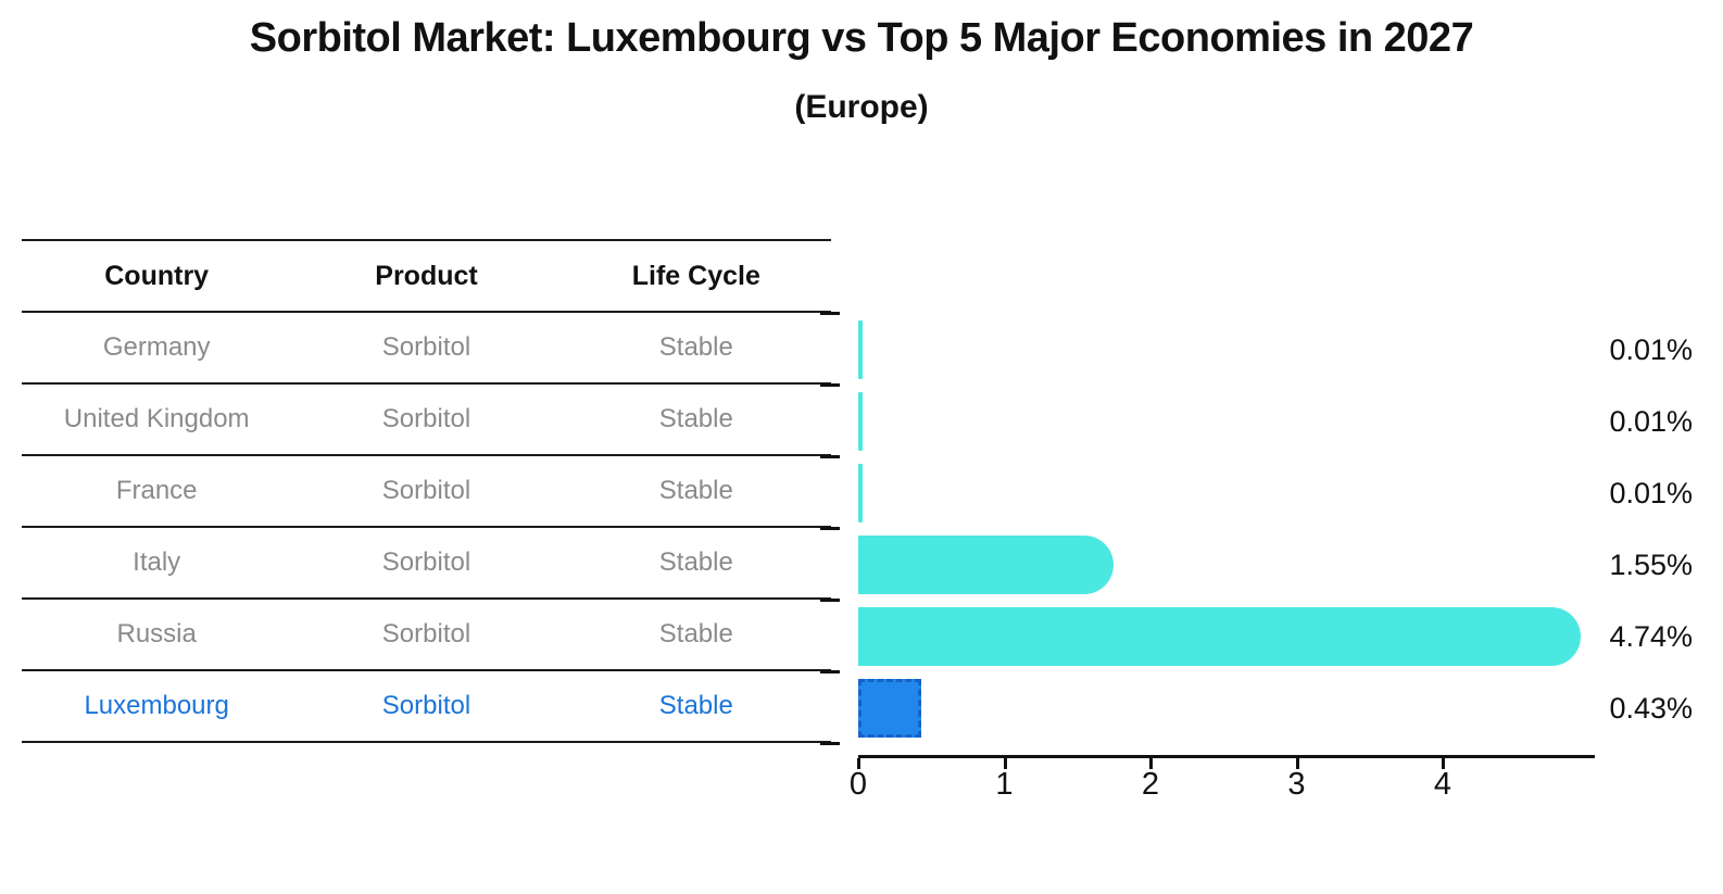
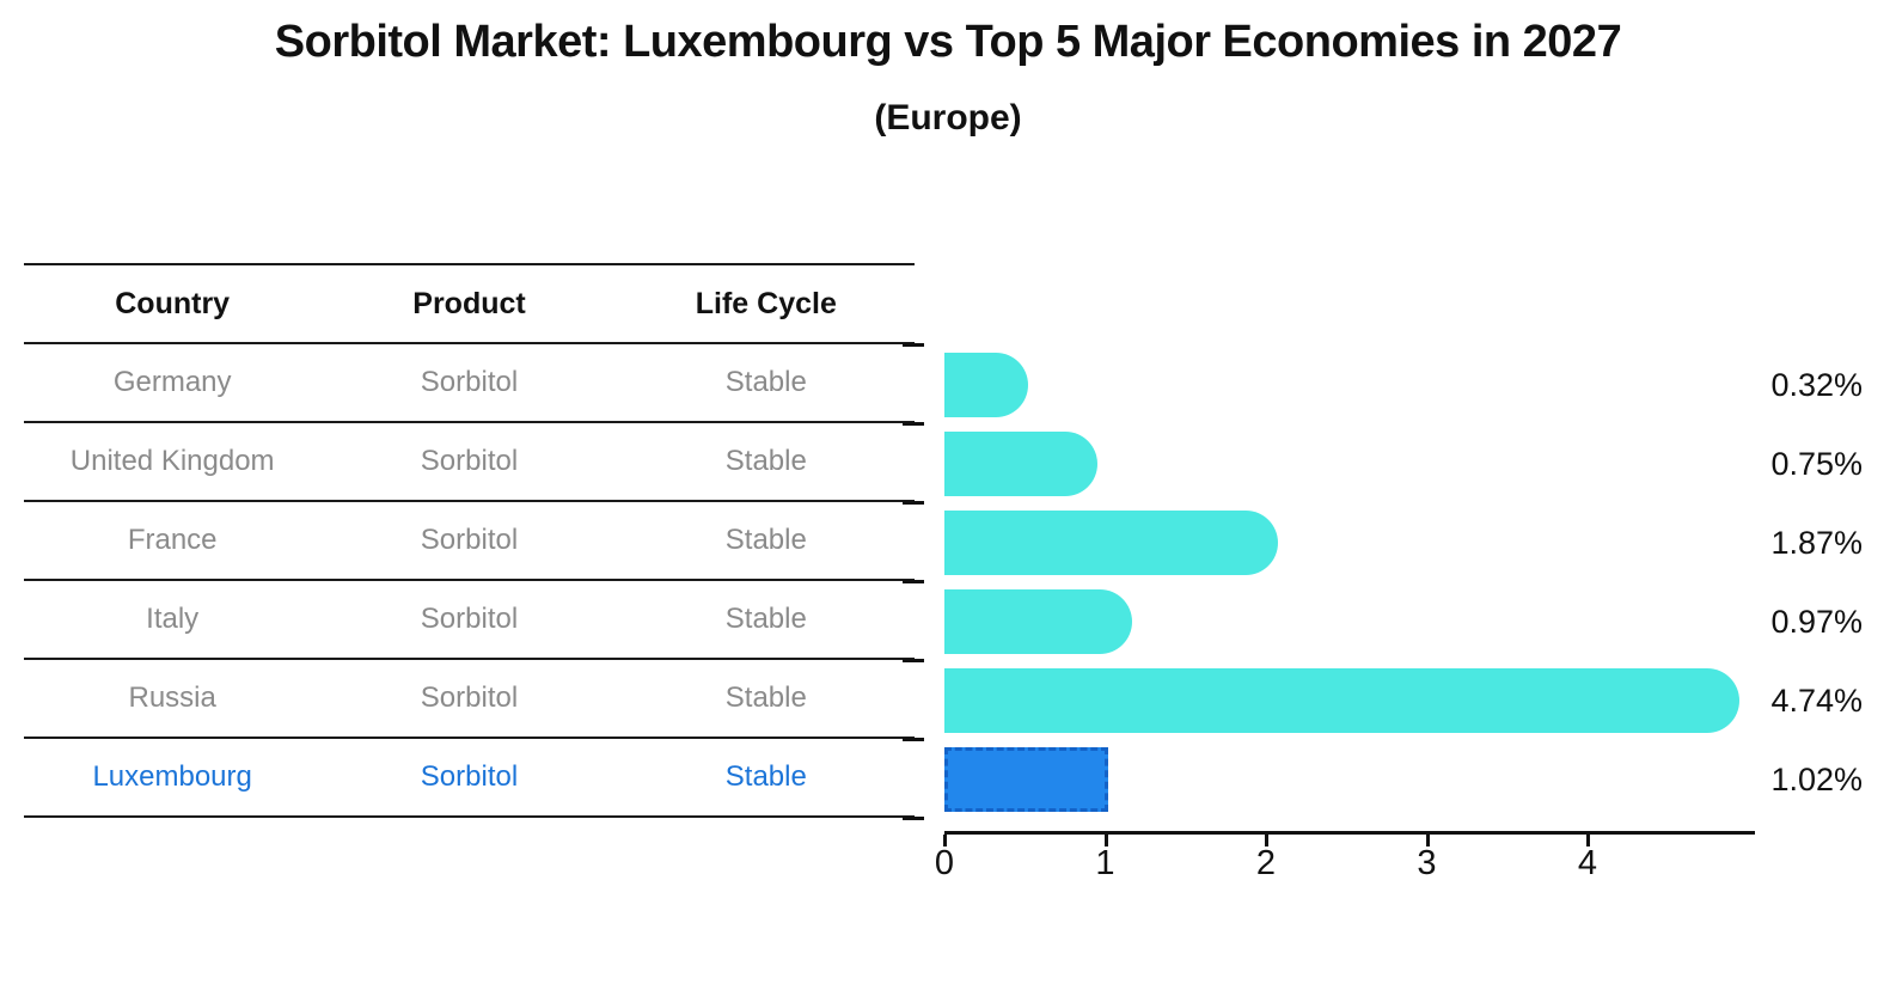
Germany: 0.01% -> 0.32%
United Kingdom: 0.01% -> 0.75%
France: 0.01% -> 1.87%
Italy: 1.55% -> 0.97%
Luxembourg: 0.43% -> 1.02%
